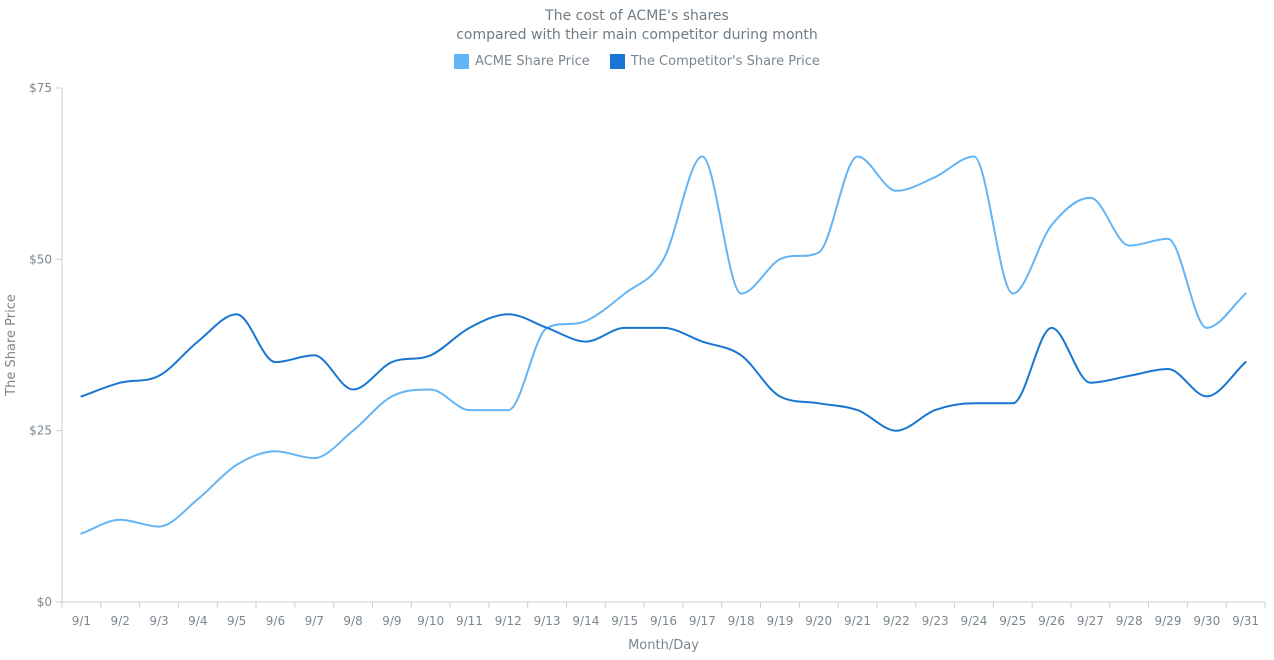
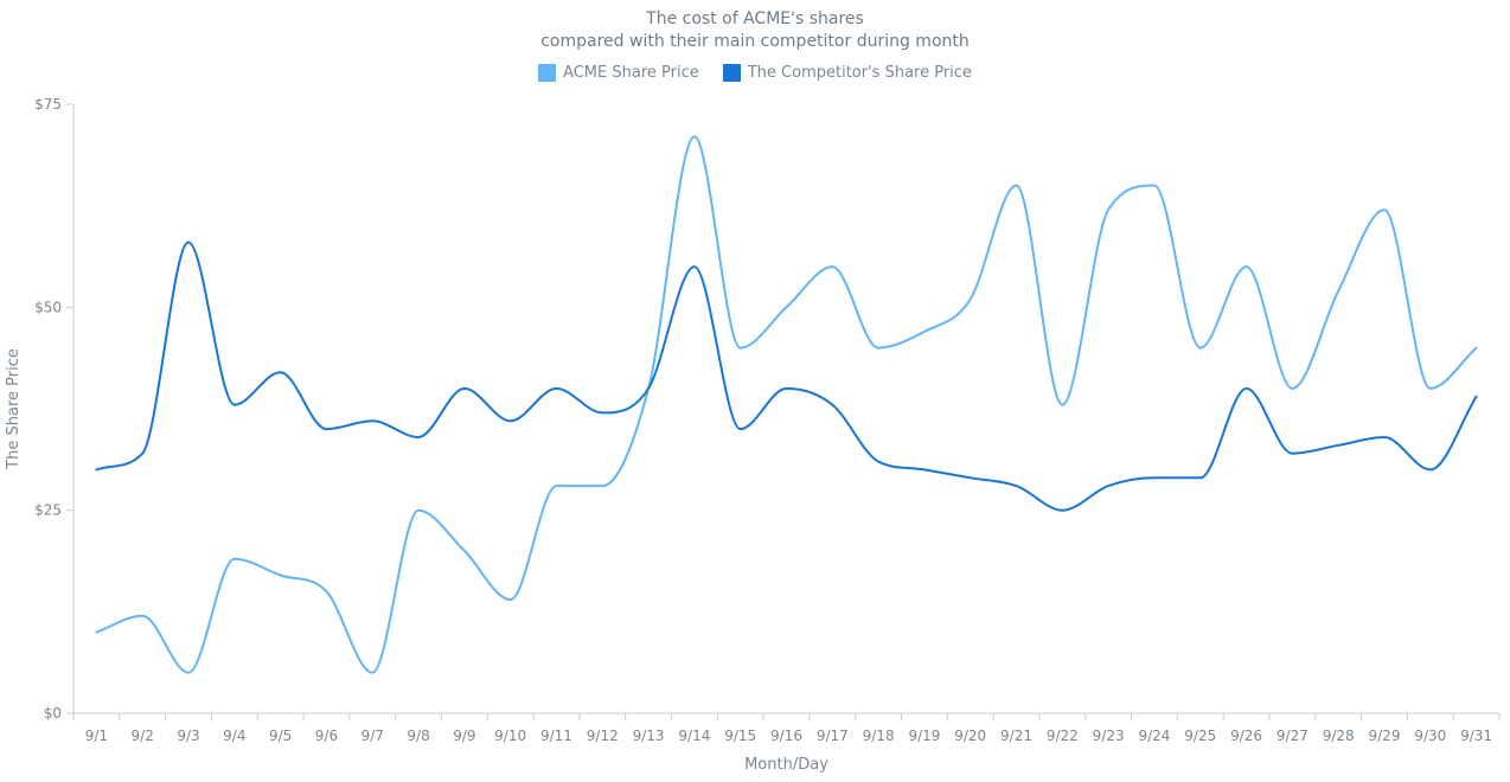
ACME Share Price/9/3: $11 -> $5
The Competitor's Share Price/9/3: $33 -> $58
ACME Share Price/9/4: $15 -> $19
ACME Share Price/9/5: $20 -> $17
ACME Share Price/9/6: $22 -> $15
ACME Share Price/9/7: $21 -> $5
The Competitor's Share Price/9/8: $31 -> $34
ACME Share Price/9/9: $30 -> $20
The Competitor's Share Price/9/9: $35 -> $40
ACME Share Price/9/10: $31 -> $14
The Competitor's Share Price/9/12: $42 -> $37
ACME Share Price/9/14: $41 -> $71
The Competitor's Share Price/9/14: $38 -> $55
The Competitor's Share Price/9/15: $40 -> $35
ACME Share Price/9/17: $65 -> $55
The Competitor's Share Price/9/18: $36 -> $31
ACME Share Price/9/19: $50 -> $47
ACME Share Price/9/22: $60 -> $38
ACME Share Price/9/27: $59 -> $40
ACME Share Price/9/29: $53 -> $62
The Competitor's Share Price/9/31: $35 -> $39
